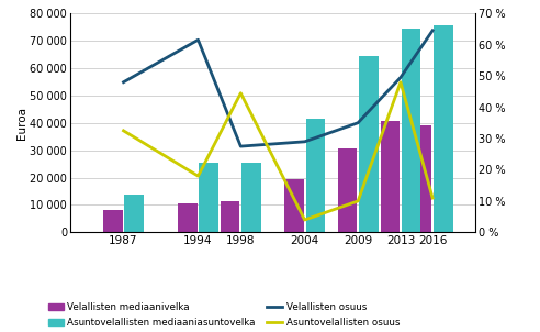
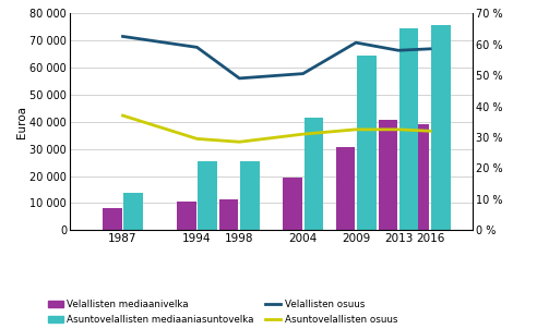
Velallisten osuus/1987: 48.0 % -> 62.5 %
Asuntovelallisten osuus/1987: 32.5 % -> 37.0 %
Velallisten osuus/1994: 61.5 % -> 59.0 %
Asuntovelallisten osuus/1994: 18.0 % -> 29.5 %
Velallisten osuus/1998: 27.5 % -> 49.0 %
Asuntovelallisten osuus/1998: 44.5 % -> 28.5 %
Velallisten osuus/2004: 29.0 % -> 50.5 %
Asuntovelallisten osuus/2004: 4.0 % -> 31.0 %
Velallisten osuus/2009: 35.0 % -> 60.5 %
Asuntovelallisten osuus/2009: 10.0 % -> 32.5 %
Velallisten osuus/2013: 49.5 % -> 58.0 %
Asuntovelallisten osuus/2013: 48.0 % -> 32.5 %
Velallisten osuus/2016: 64.5 % -> 58.5 %
Asuntovelallisten osuus/2016: 11.0 % -> 32.0 %
